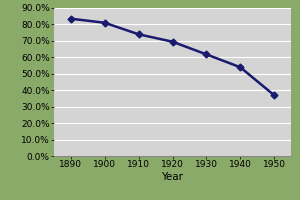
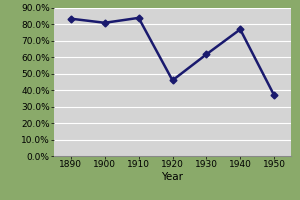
1910: 74% -> 84%
1920: 69% -> 46%
1940: 54% -> 77%
